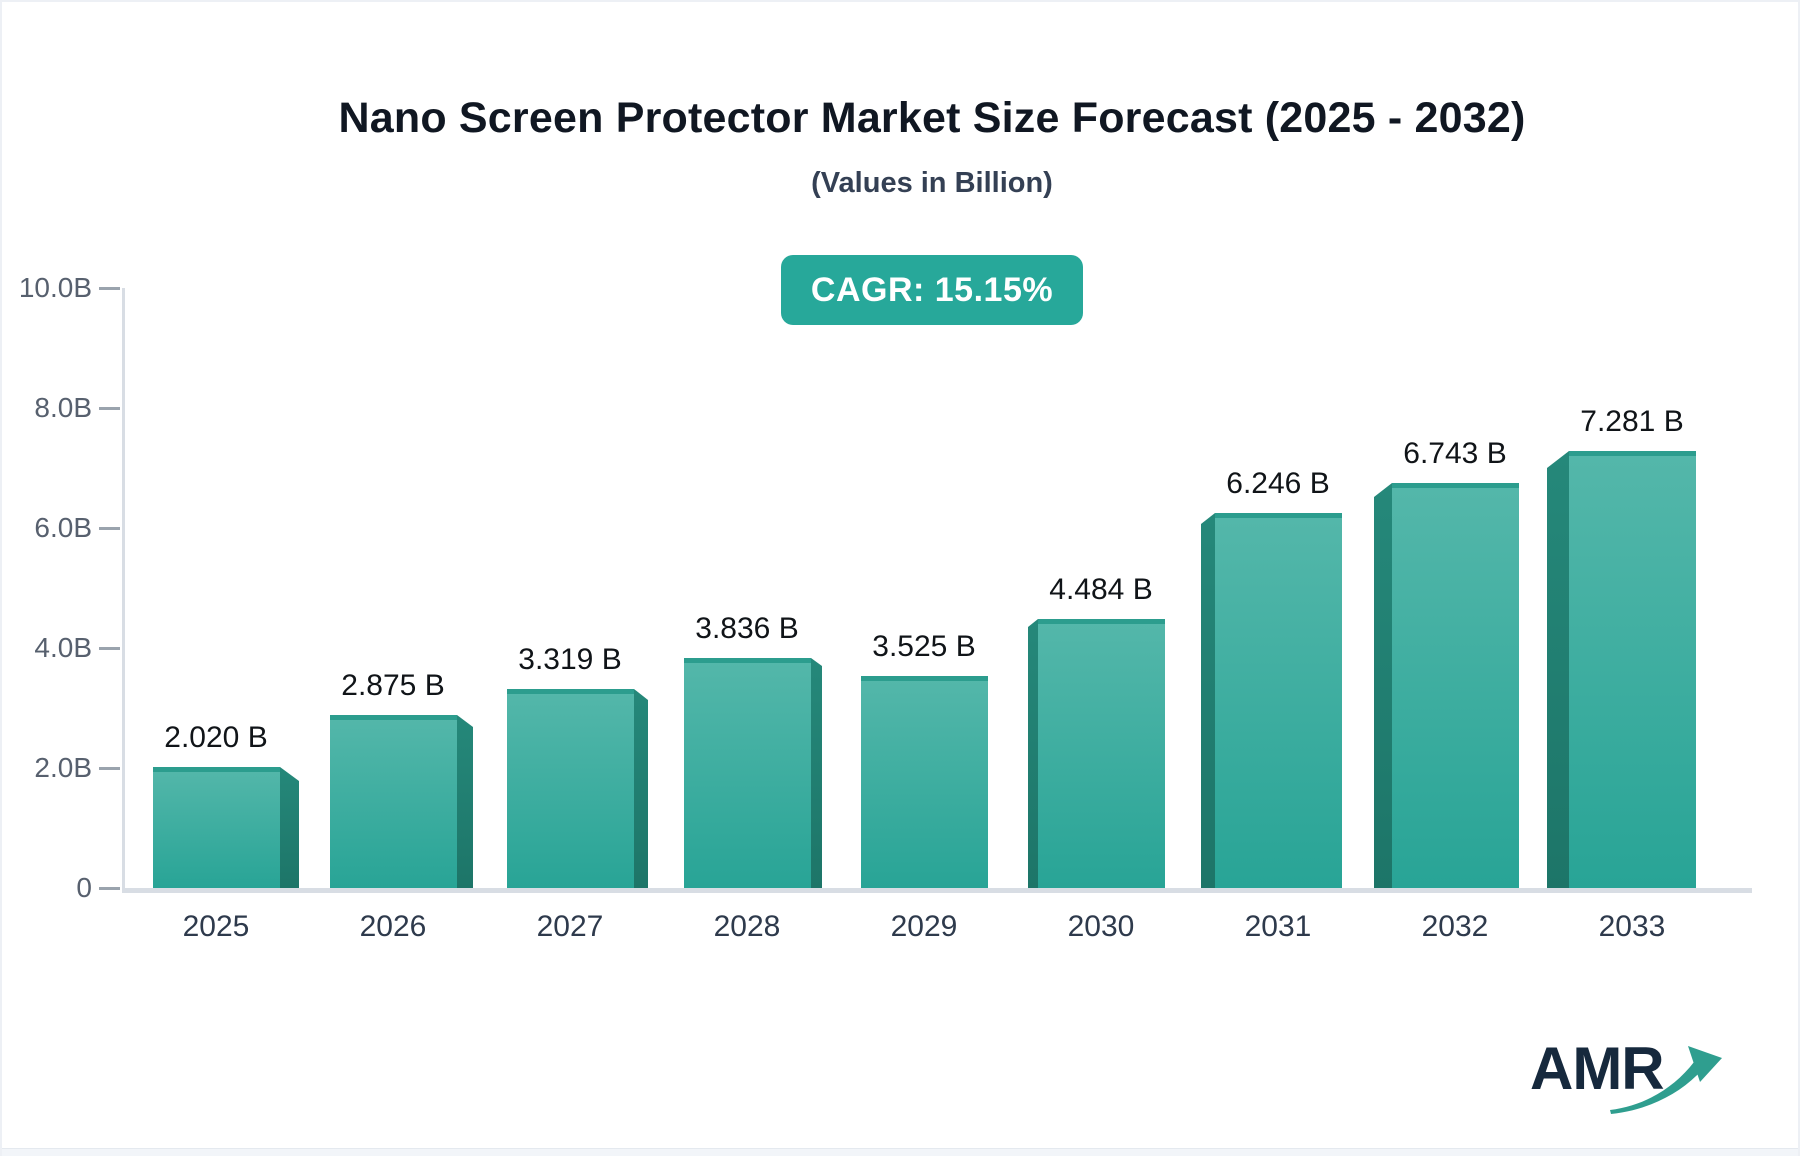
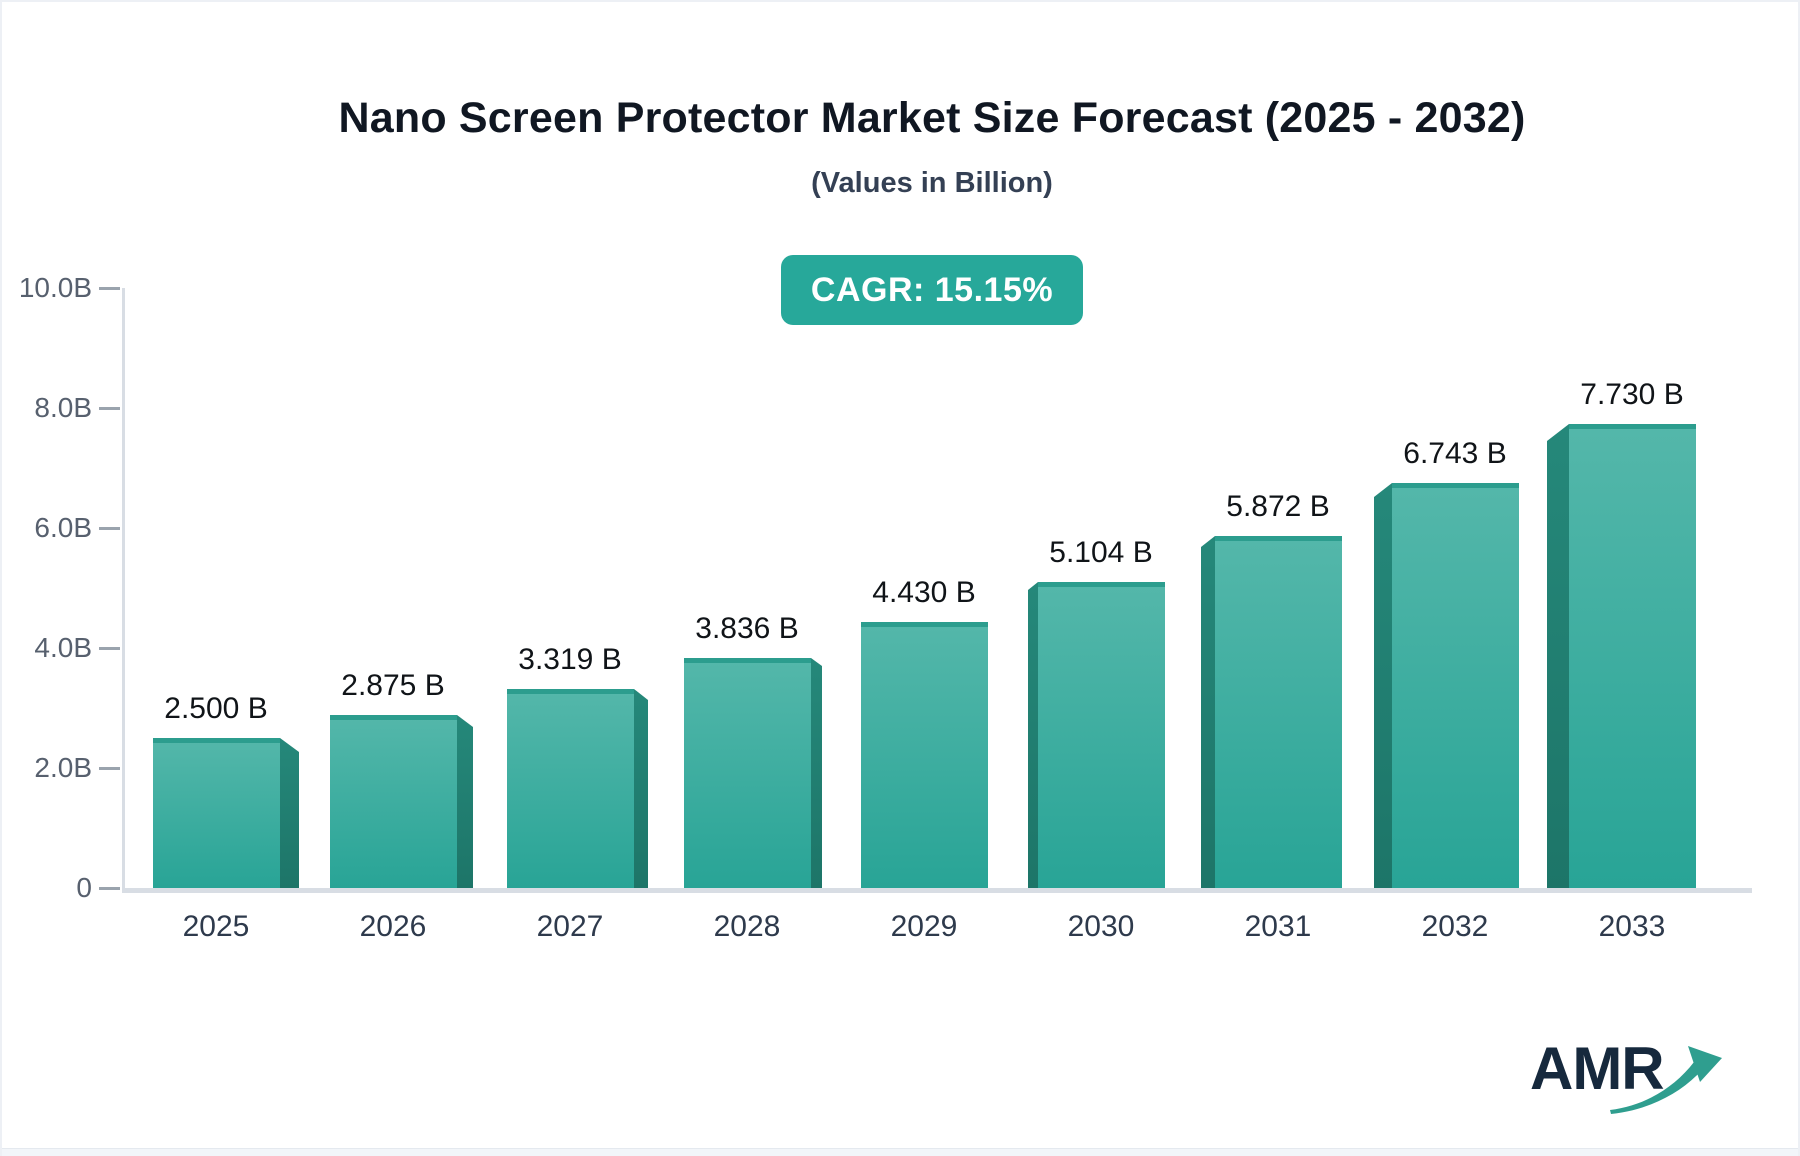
2025: 2.020 -> 2.500
2029: 3.525 -> 4.430
2030: 4.484 -> 5.104
2031: 6.246 -> 5.872
2033: 7.281 -> 7.730
